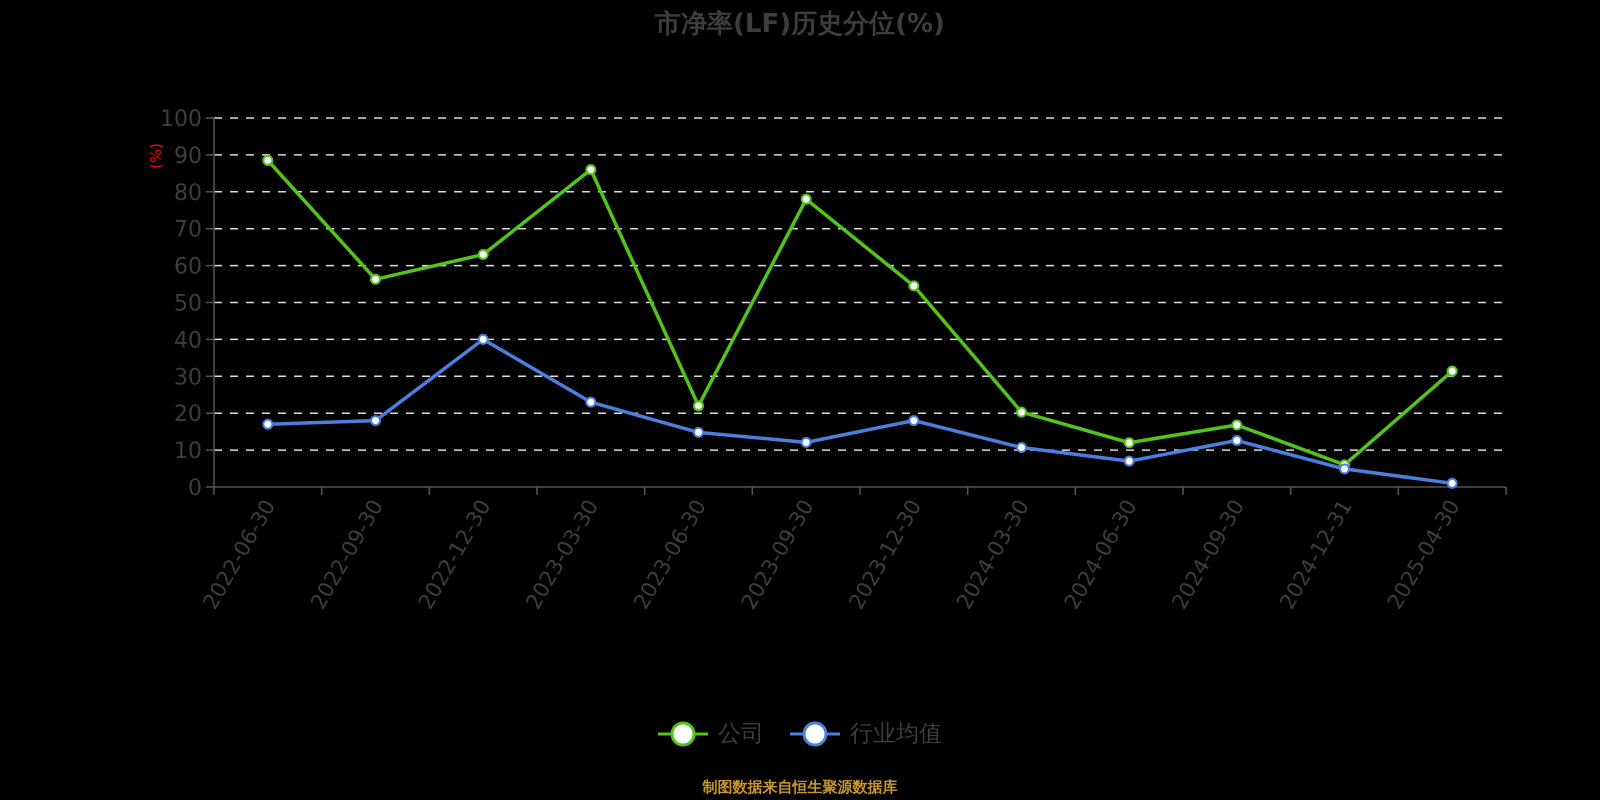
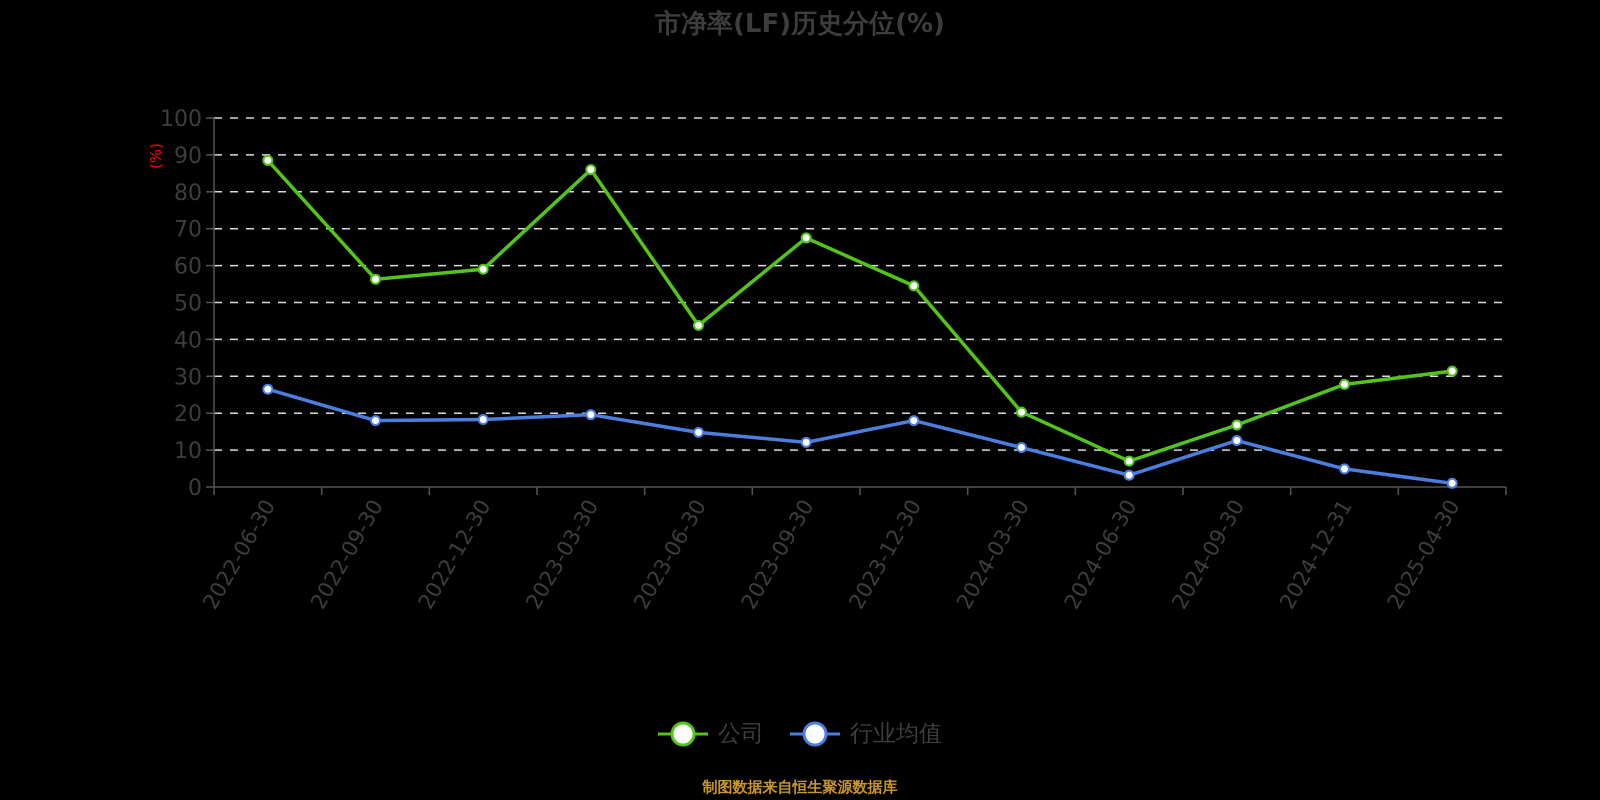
行业均值/2022-06-30: 17 -> 26
公司/2022-12-30: 63 -> 59
行业均值/2022-12-30: 40 -> 18
行业均值/2023-03-30: 23 -> 20
公司/2023-06-30: 22 -> 44
公司/2023-09-30: 78 -> 68
公司/2024-06-30: 12 -> 7
行业均值/2024-06-30: 7 -> 3
公司/2024-12-31: 6 -> 28
